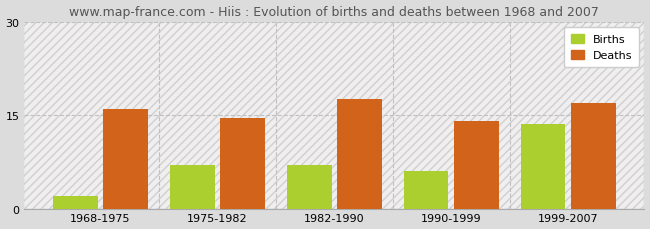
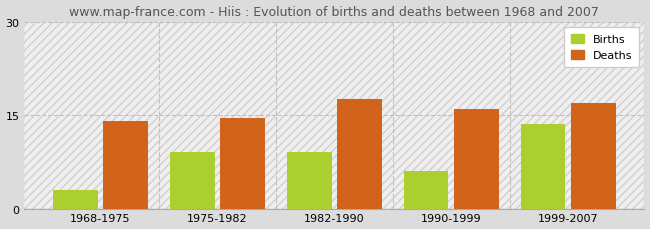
Births/1968-1975: 2.0 -> 3.0
Deaths/1968-1975: 16.0 -> 14.0
Births/1975-1982: 7.0 -> 9.0
Births/1982-1990: 7.0 -> 9.0
Deaths/1990-1999: 14.0 -> 16.0
